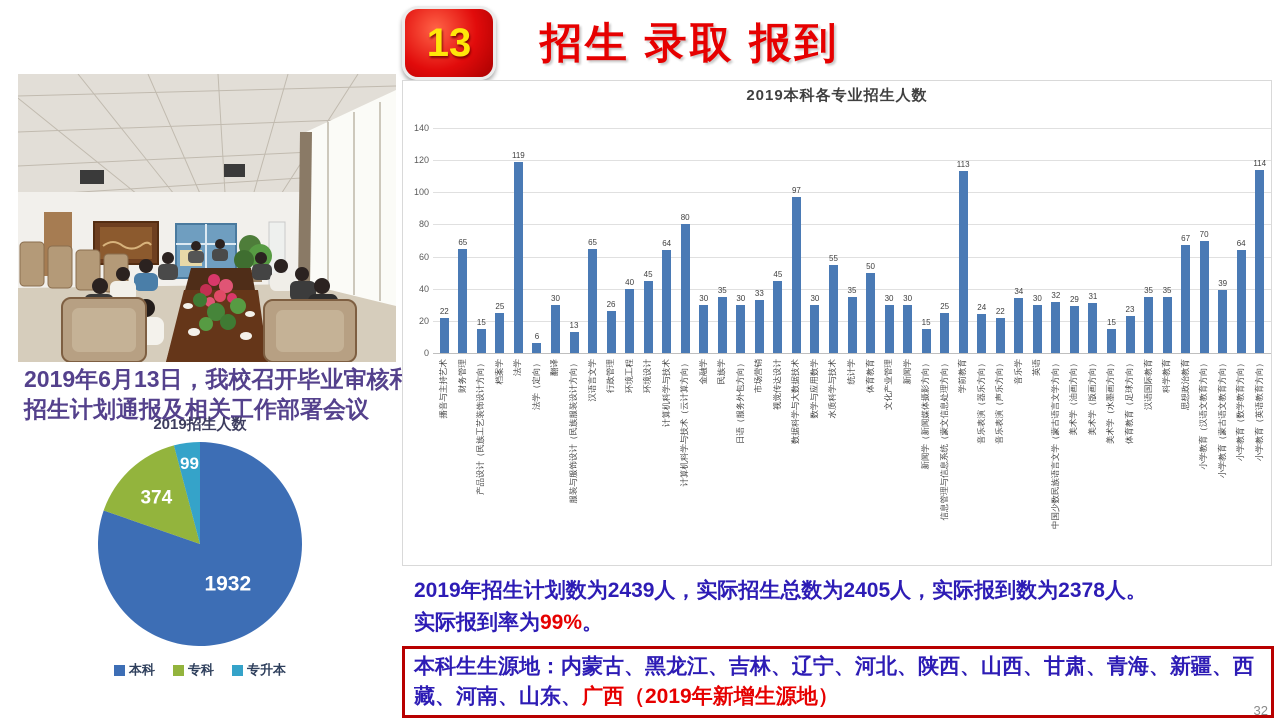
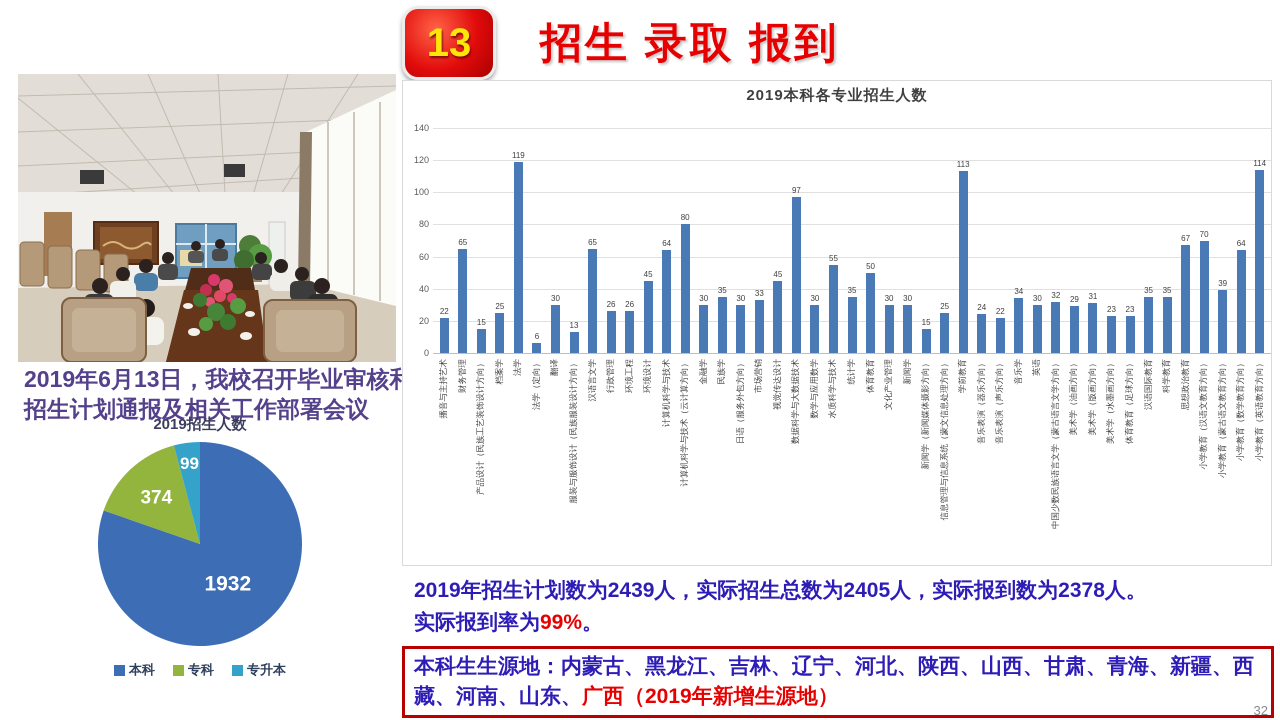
2019本科各专业招生人数/环境工程: 40 -> 26
2019本科各专业招生人数/美术学（水墨画方向）: 15 -> 23
